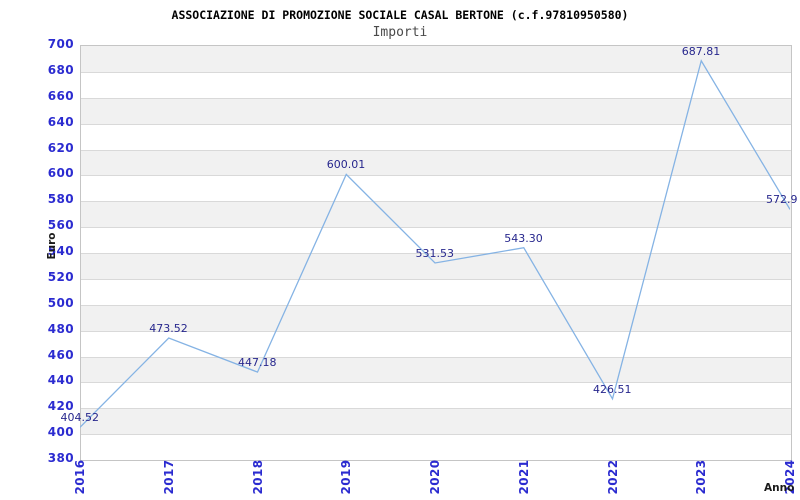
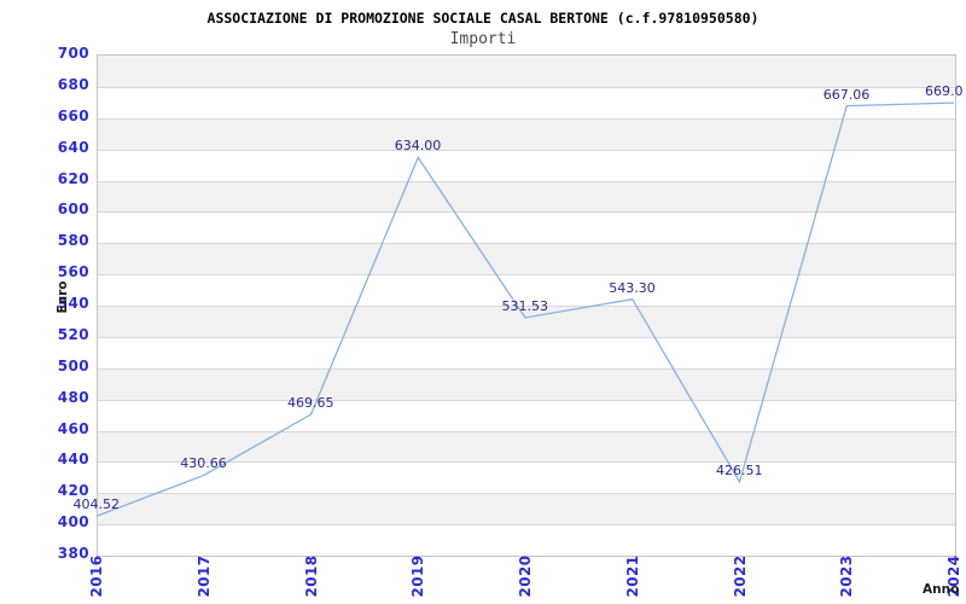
2017: 473.52 -> 430.66
2018: 447.18 -> 469.65
2019: 600.01 -> 634.00
2023: 687.81 -> 667.06
2024: 572.9 -> 669.0
